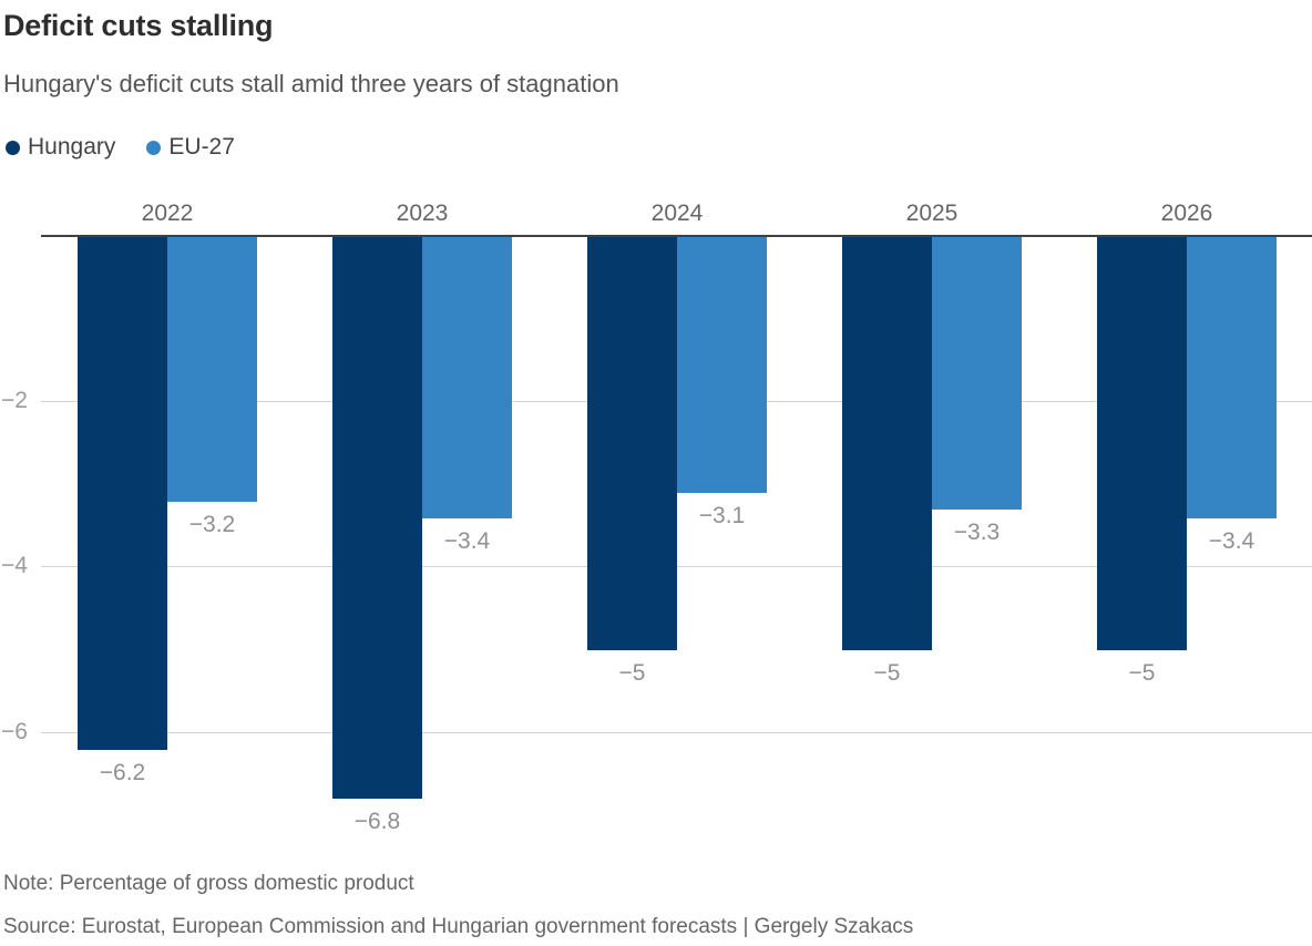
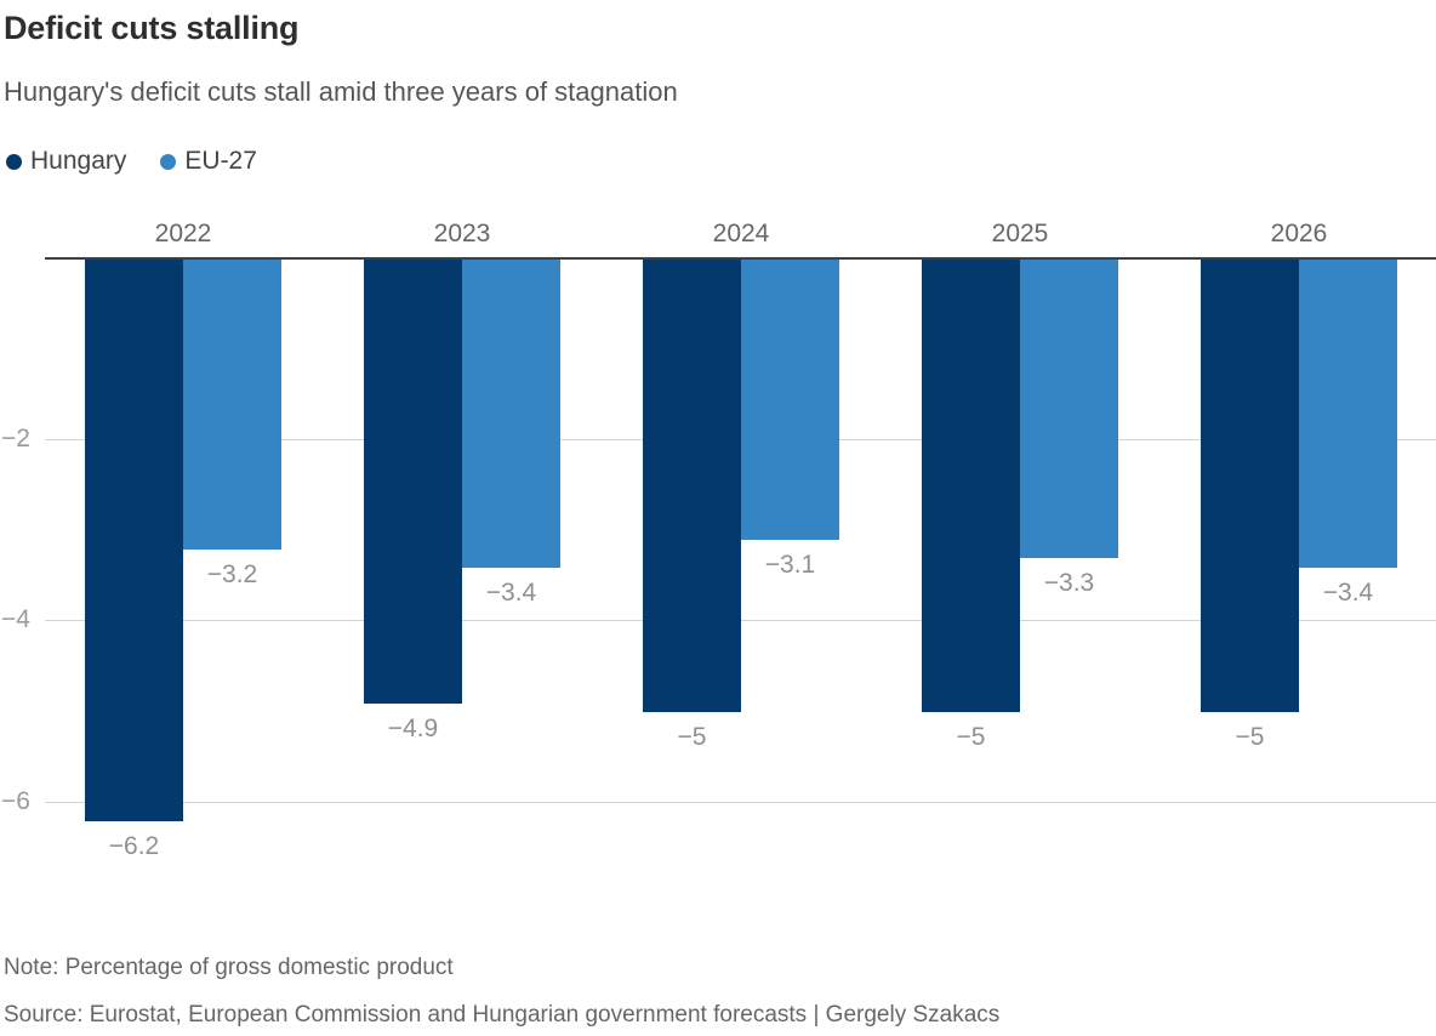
Hungary/2023: −6.8 -> −4.9
